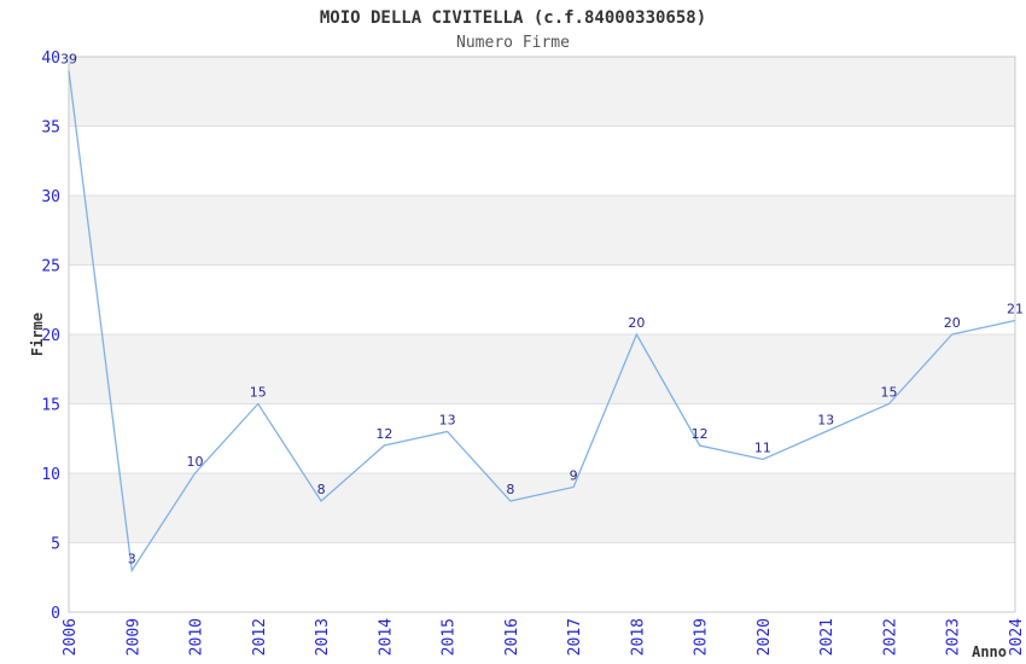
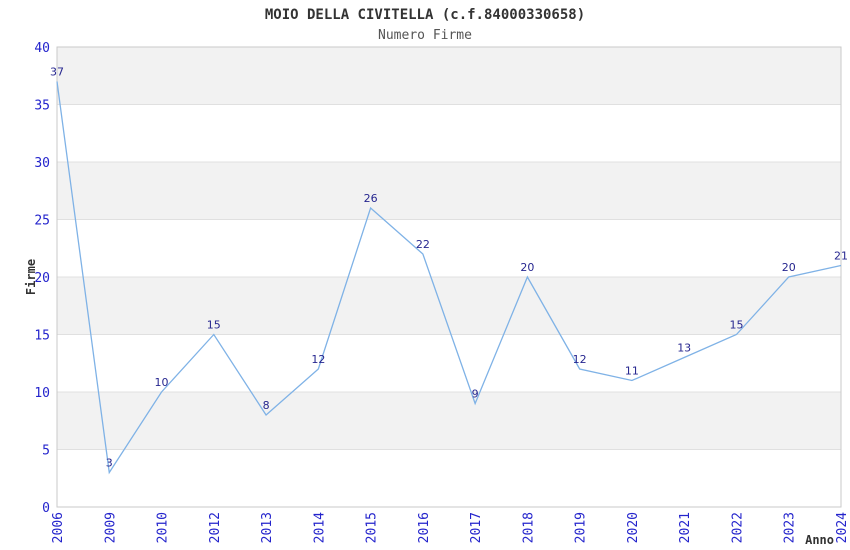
2006: 39 -> 37
2015: 13 -> 26
2016: 8 -> 22
